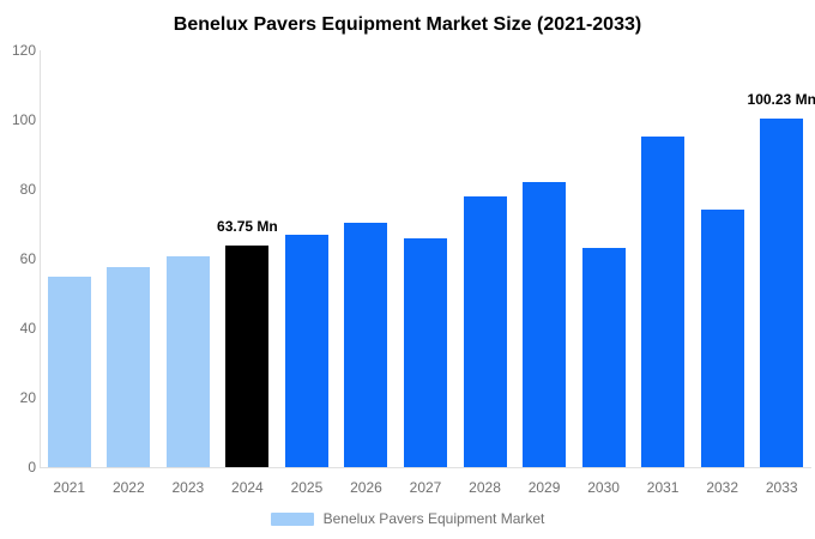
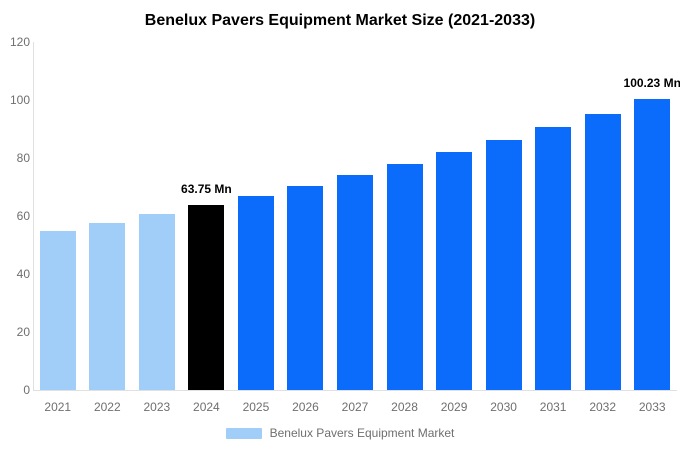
2027: 66 -> 74
2030: 63 -> 86
2031: 95 -> 91
2032: 74 -> 95
